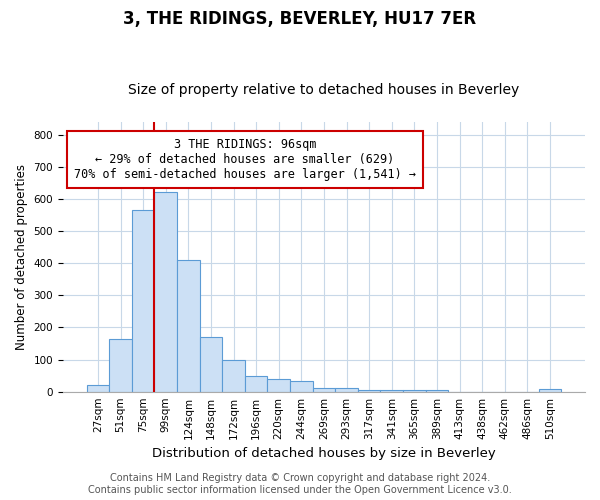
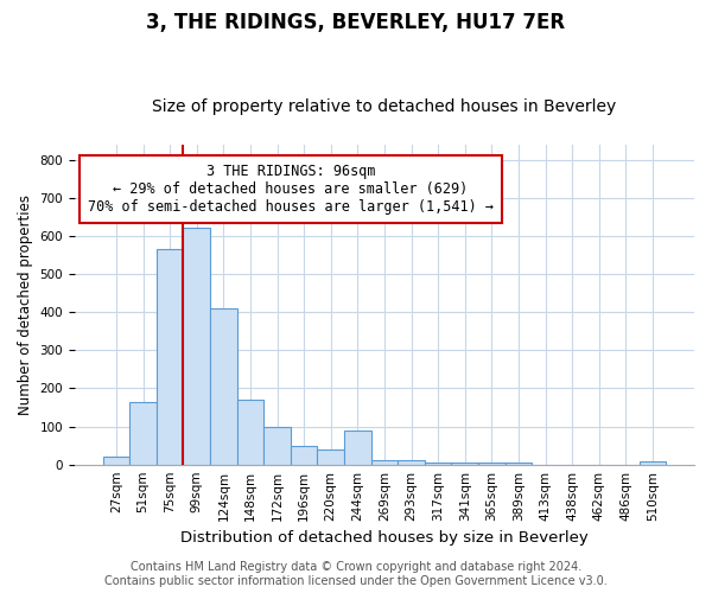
244sqm: 33 -> 90
